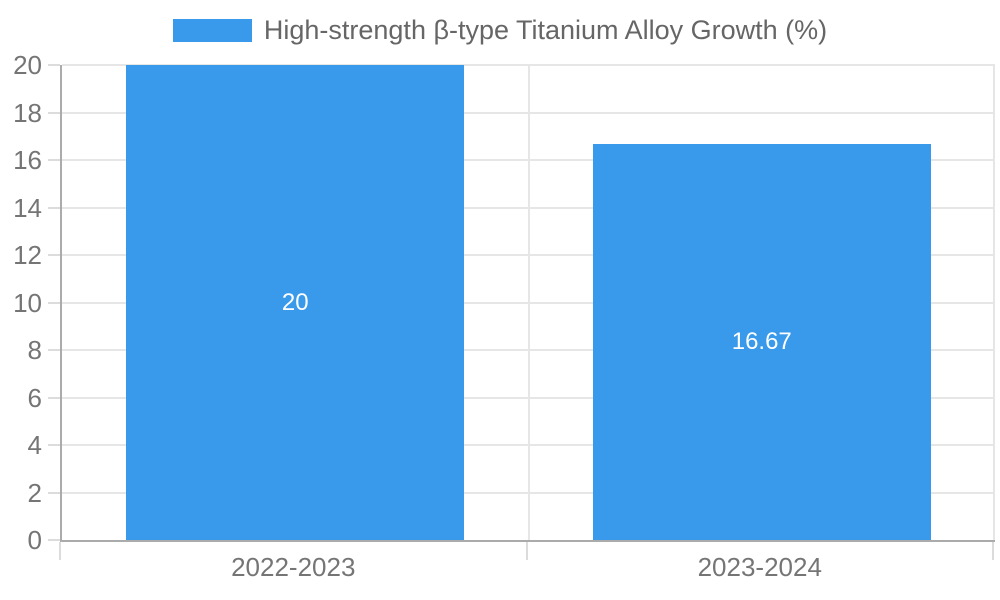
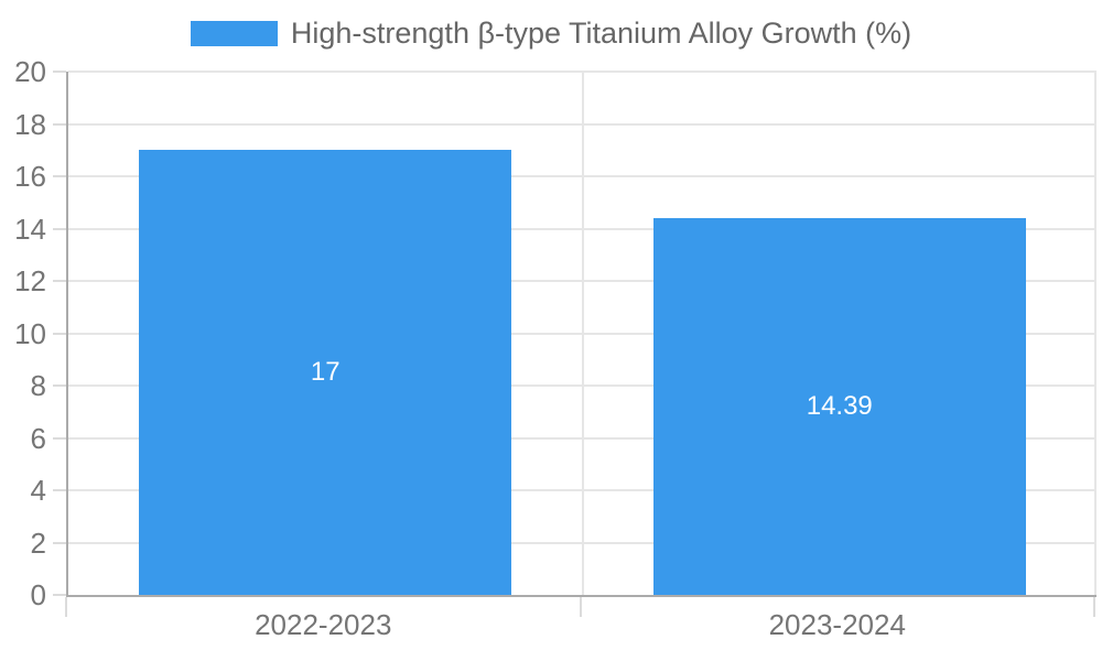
2022-2023: 20 -> 17
2023-2024: 16.67 -> 14.39
